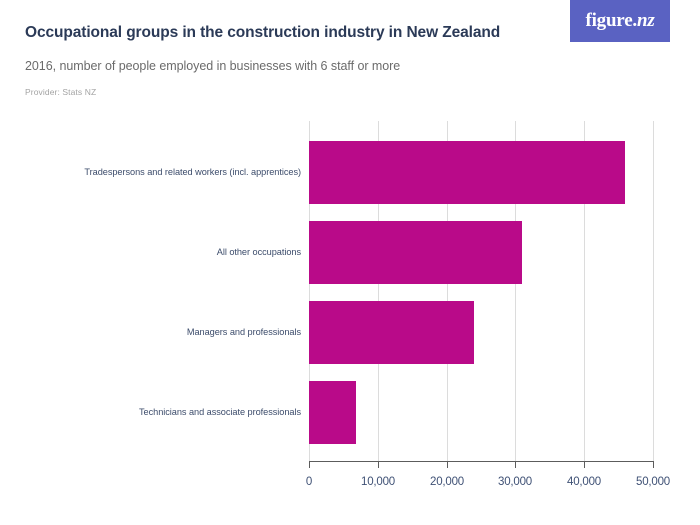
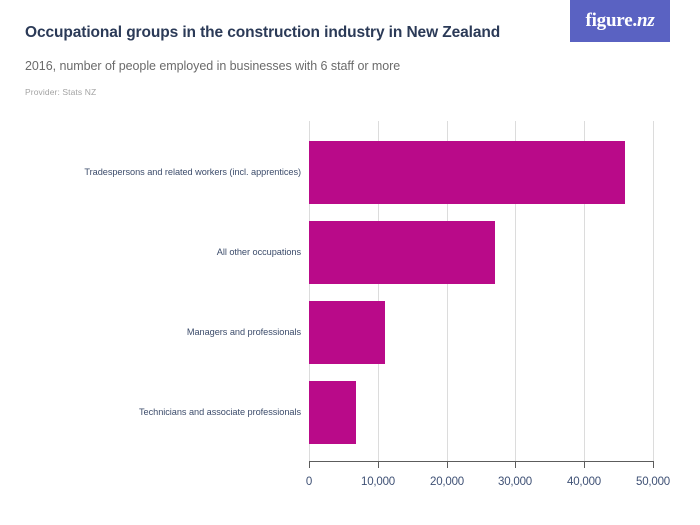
All other occupations: 31000 -> 27000
Managers and professionals: 24000 -> 11000
